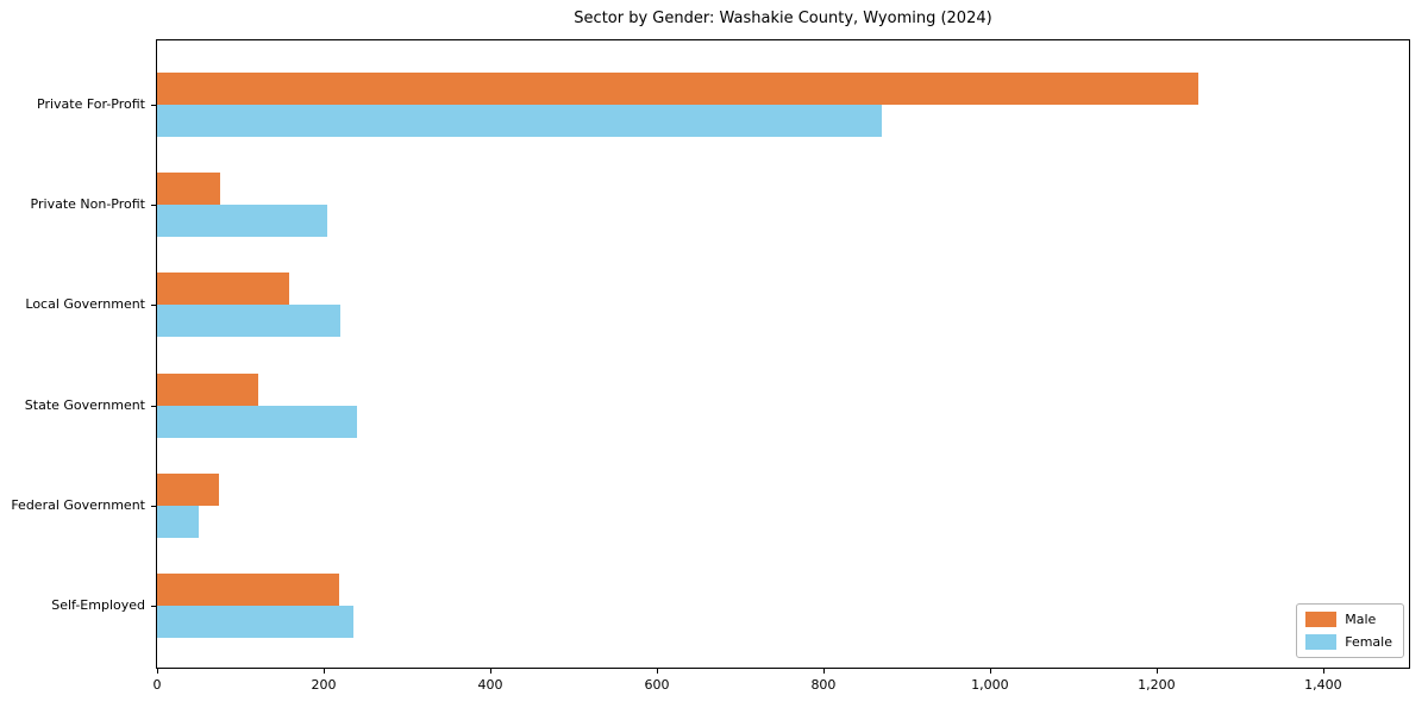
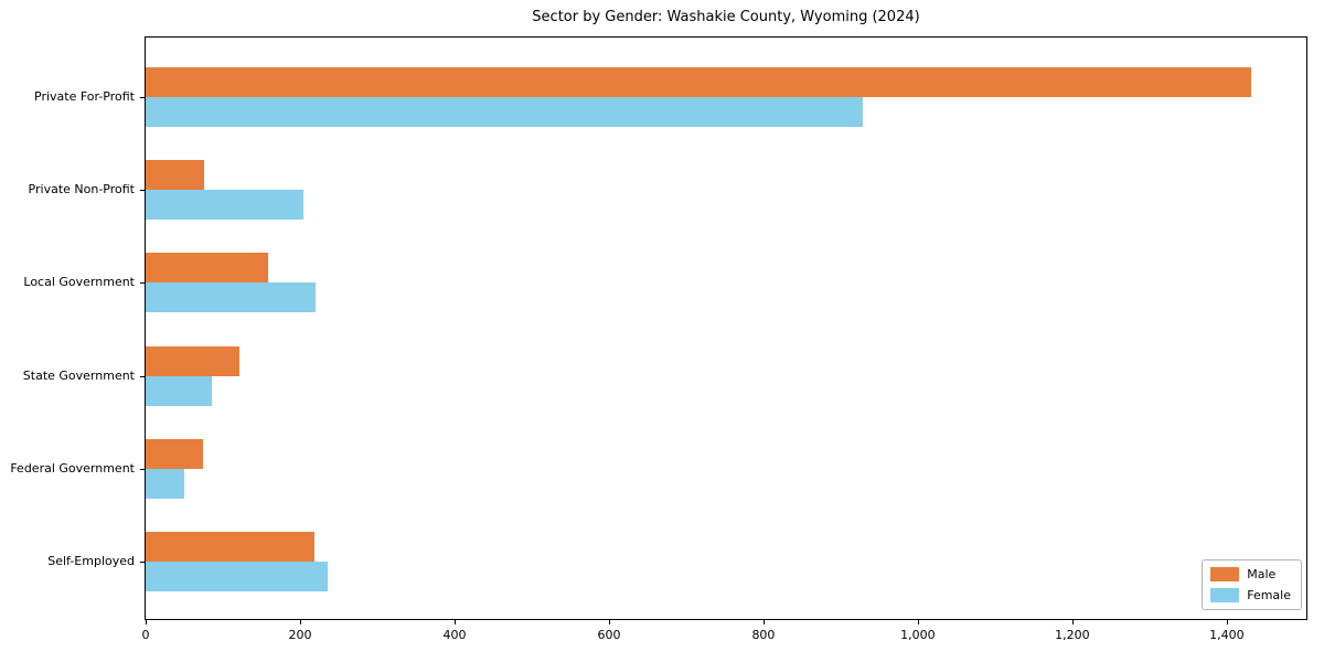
Male/Private For-Profit: 1250 -> 1430
Female/Private For-Profit: 870 -> 930
Female/State Government: 240 -> 90
